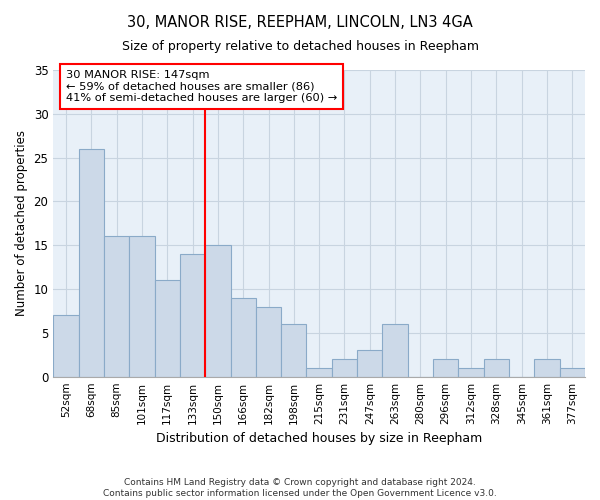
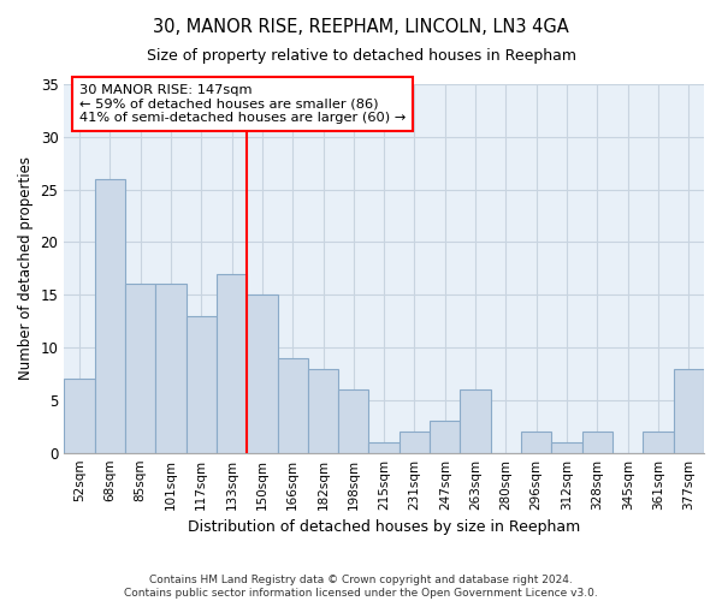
117sqm: 11 -> 13
133sqm: 14 -> 17
377sqm: 1 -> 8
